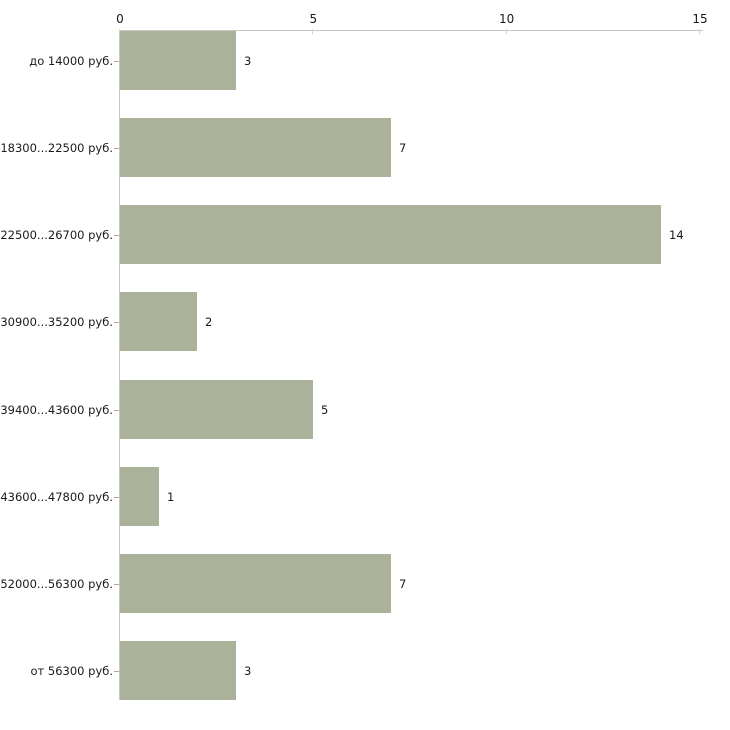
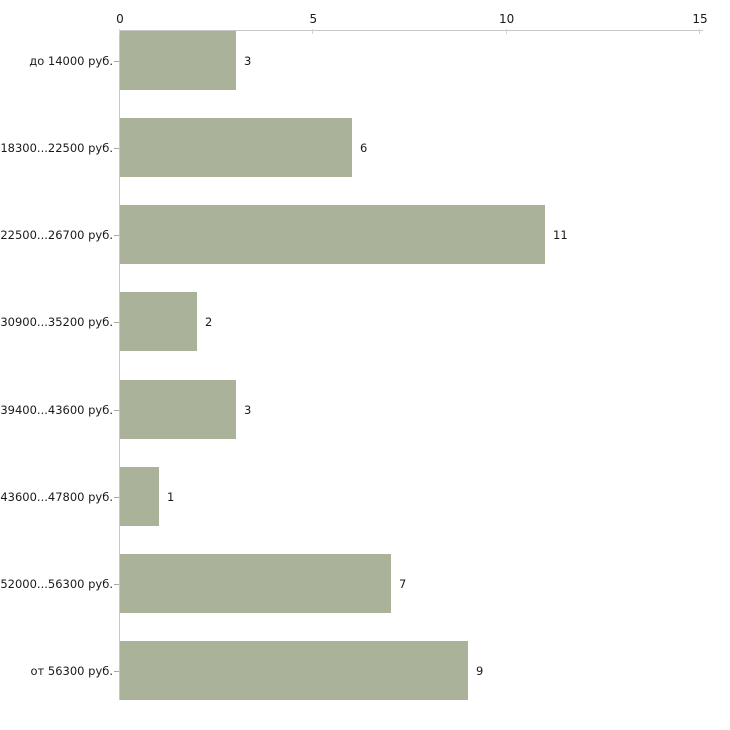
18300...22500 руб.: 7 -> 6
22500...26700 руб.: 14 -> 11
39400...43600 руб.: 5 -> 3
от 56300 руб.: 3 -> 9
